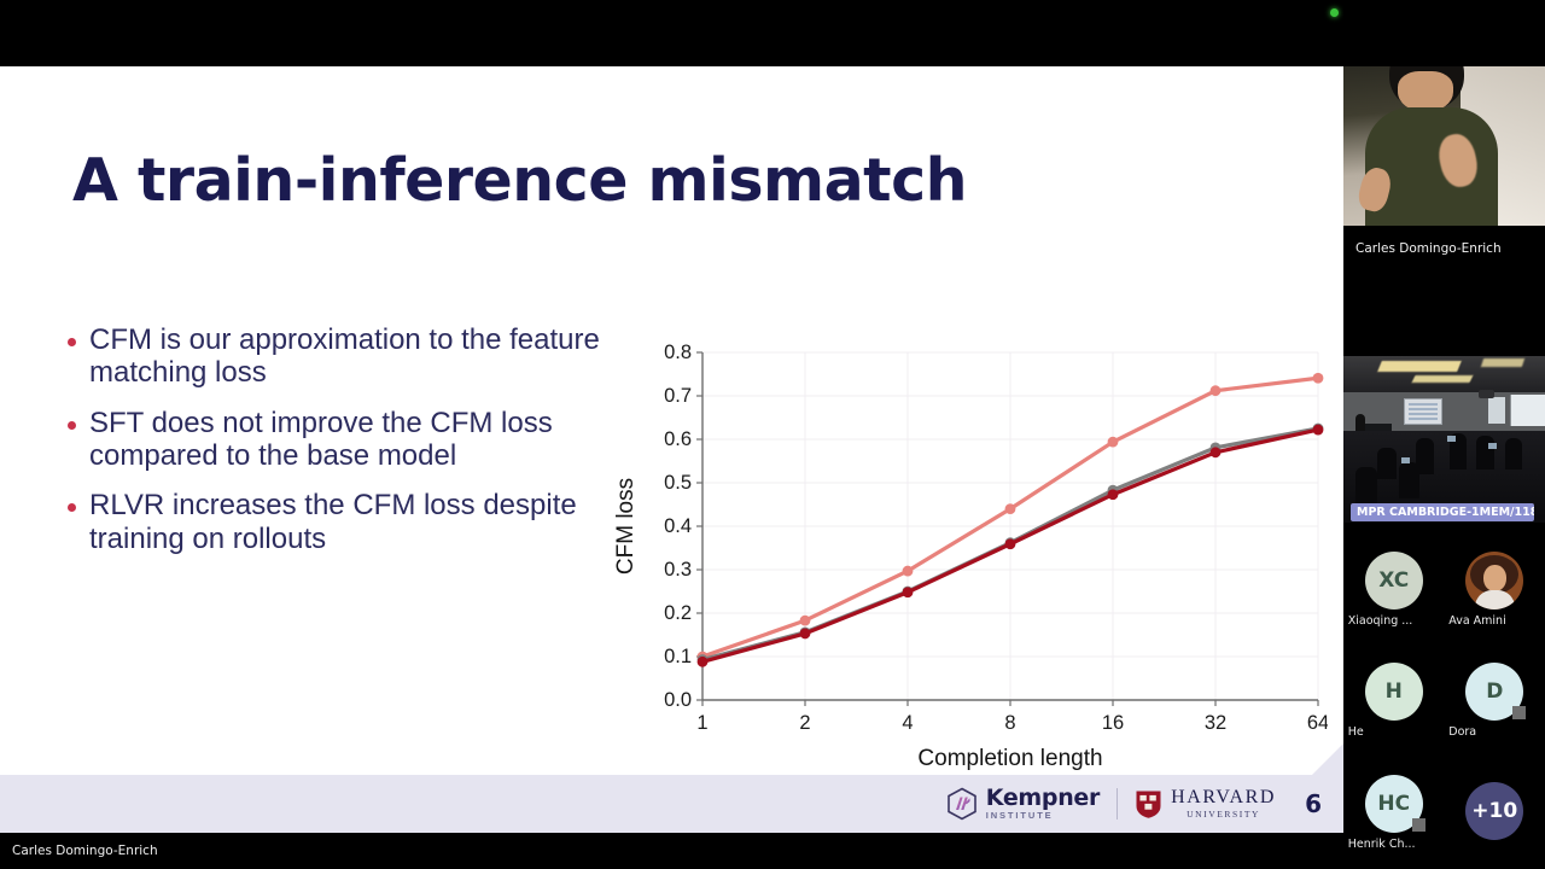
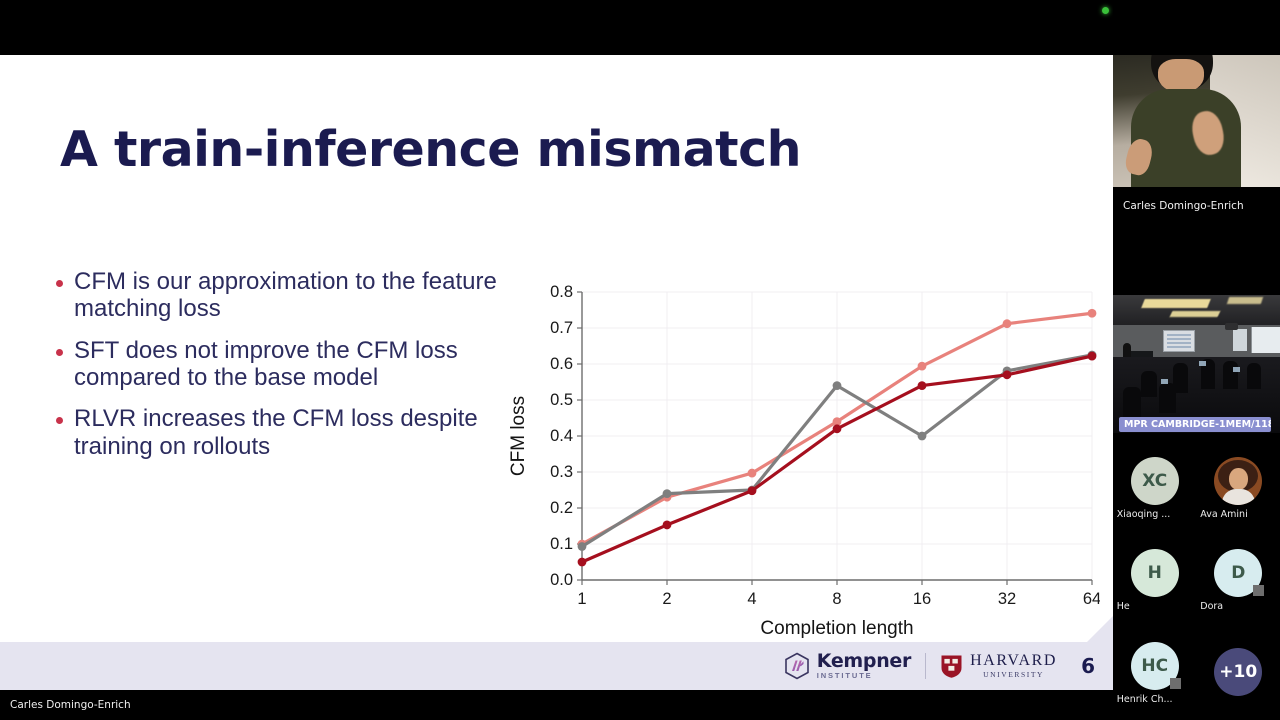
SFT/1: 0.09 -> 0.05
Qwen2.5-1.5B/2: 0.16 -> 0.24
RLVR/2: 0.18 -> 0.23
Qwen2.5-1.5B/8: 0.36 -> 0.54
SFT/8: 0.36 -> 0.42
Qwen2.5-1.5B/16: 0.48 -> 0.40
SFT/16: 0.47 -> 0.54
